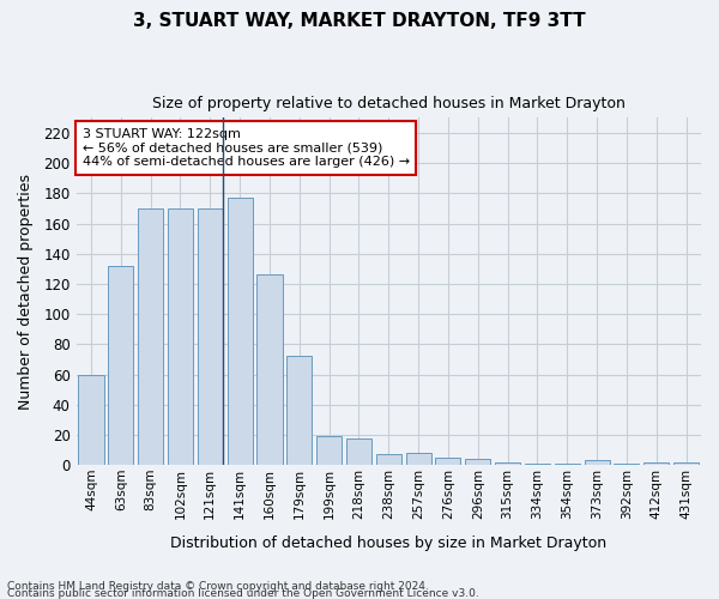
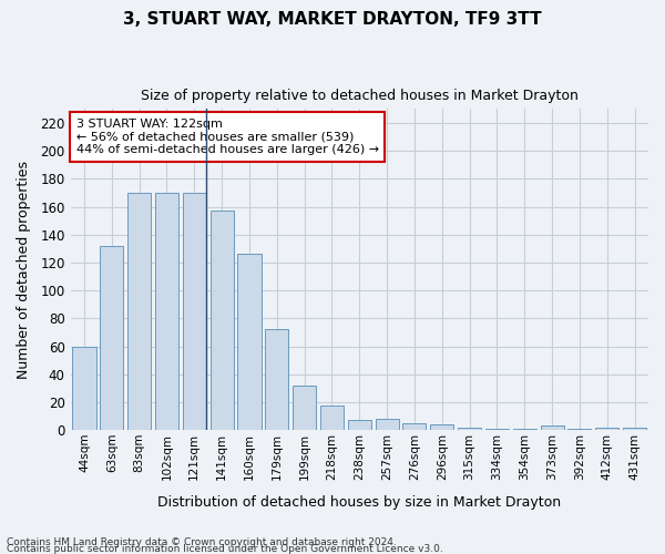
141sqm: 177 -> 157
199sqm: 19 -> 32
